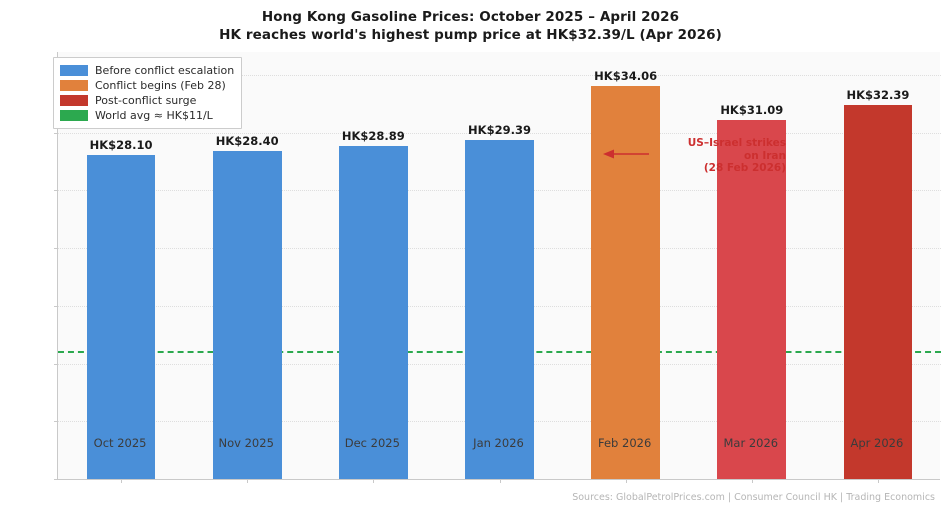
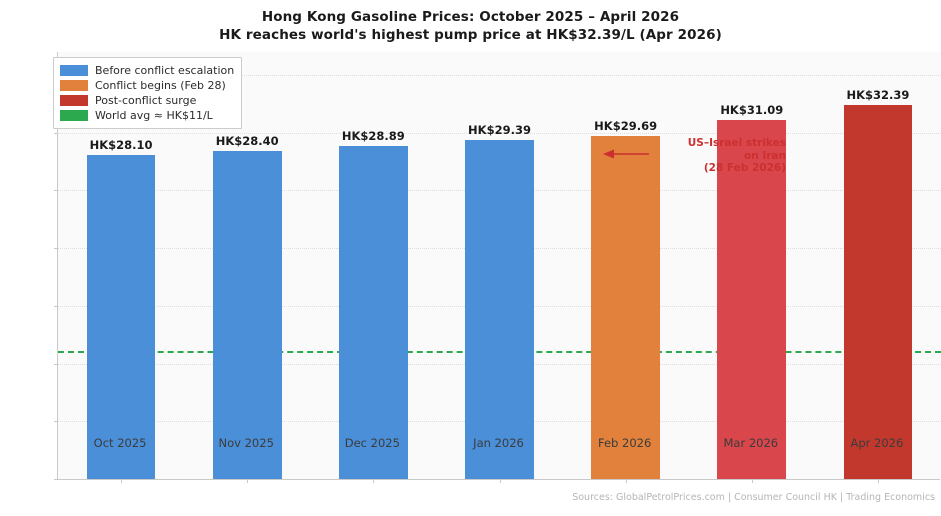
Feb 2026: 34.06 -> 29.69
